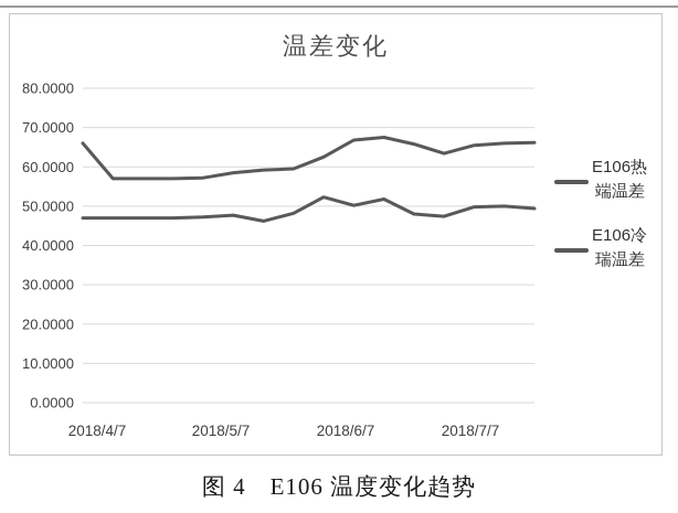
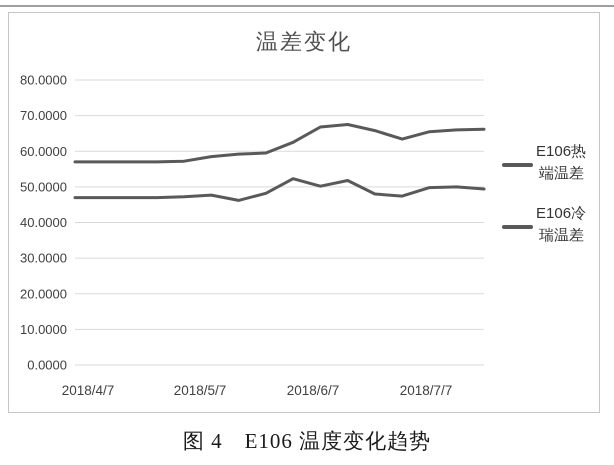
E106热端温差/2018/4/7: 66 -> 57
